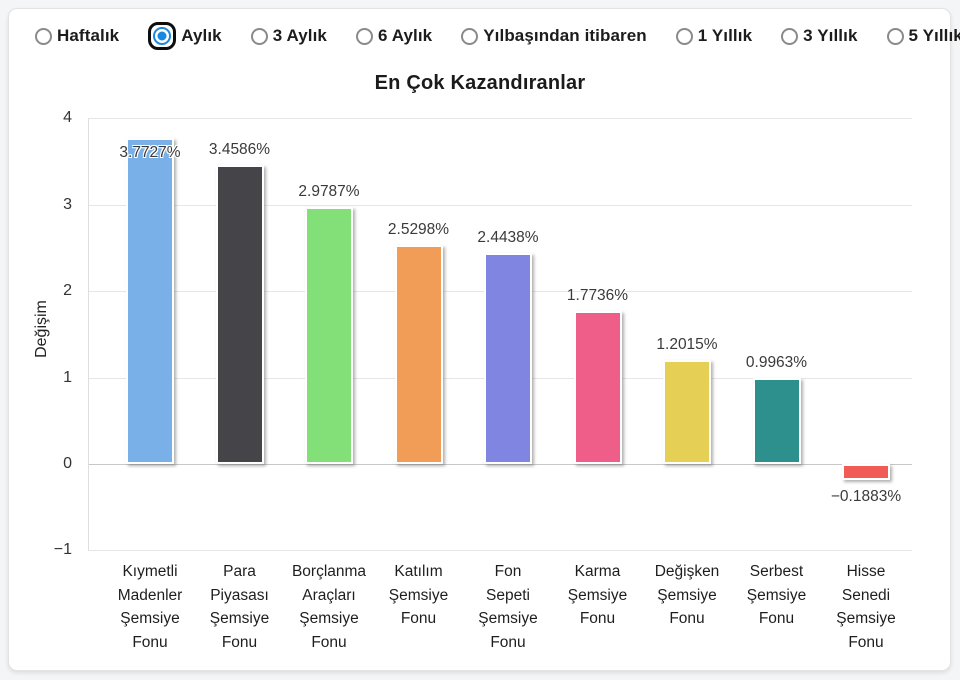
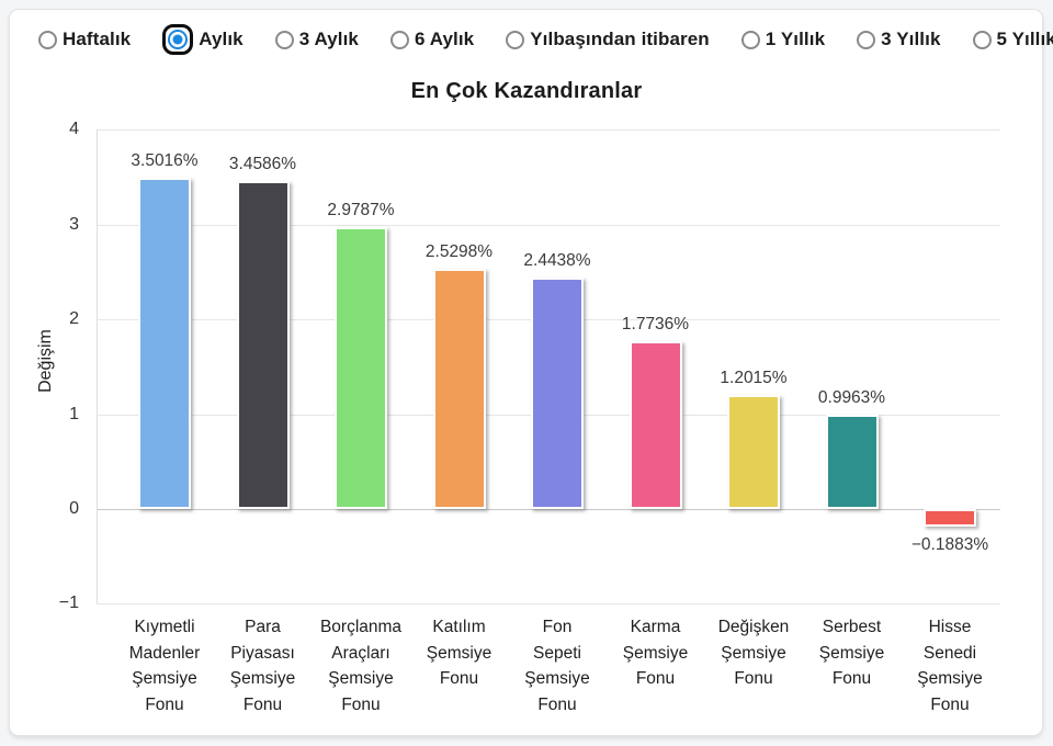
Kıymetli Madenler Şemsiye Fonu: 3.7727% -> 3.5016%
